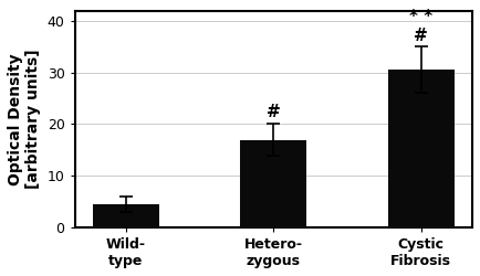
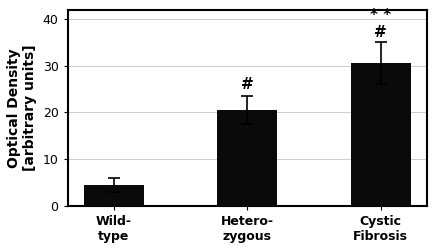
Hetero- zygous: 17.0 -> 20.5
